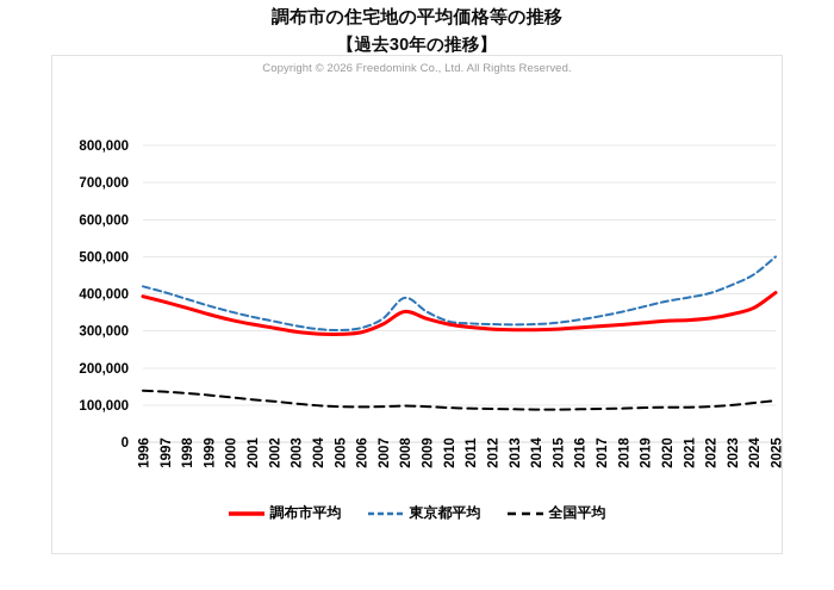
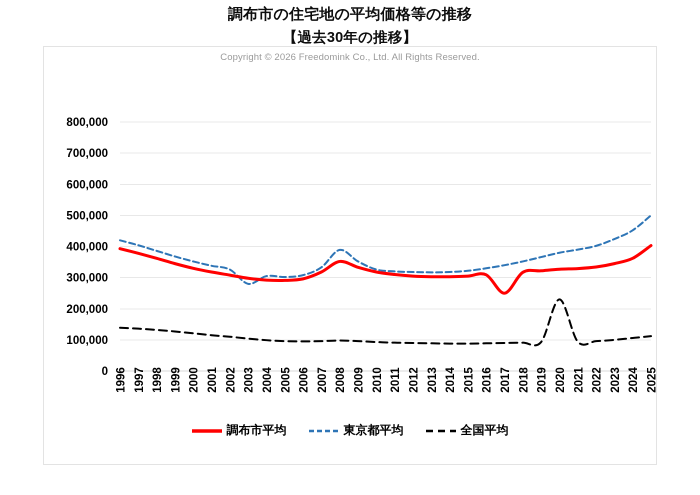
東京都平均/2003: 310000 -> 280000
調布市平均/2017: 310000 -> 250000
全国平均/2020: 90000 -> 230000
